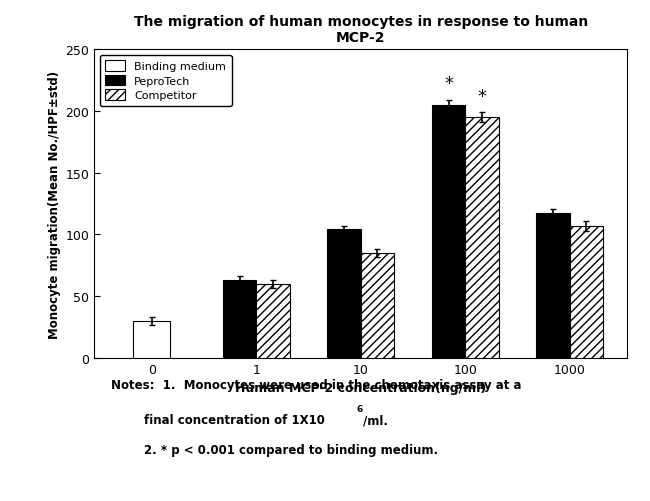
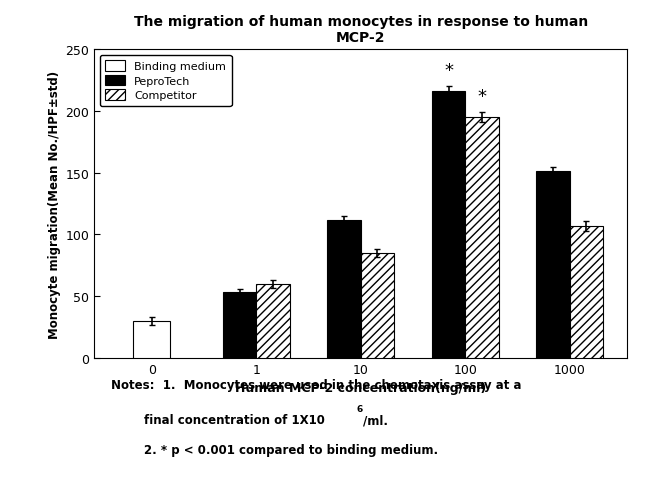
PeproTech/1: 63 -> 53
PeproTech/10: 104 -> 112
PeproTech/100: 205 -> 216
PeproTech/1000: 117 -> 151
